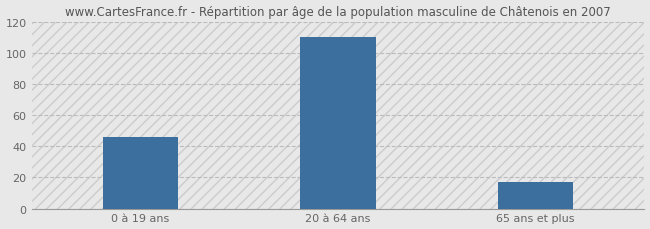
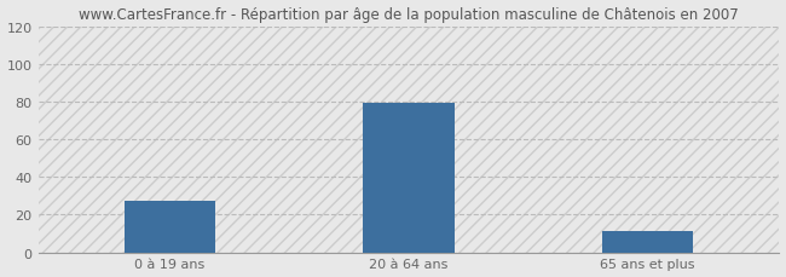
0 à 19 ans: 46 -> 27
20 à 64 ans: 110 -> 79
65 ans et plus: 17 -> 11
